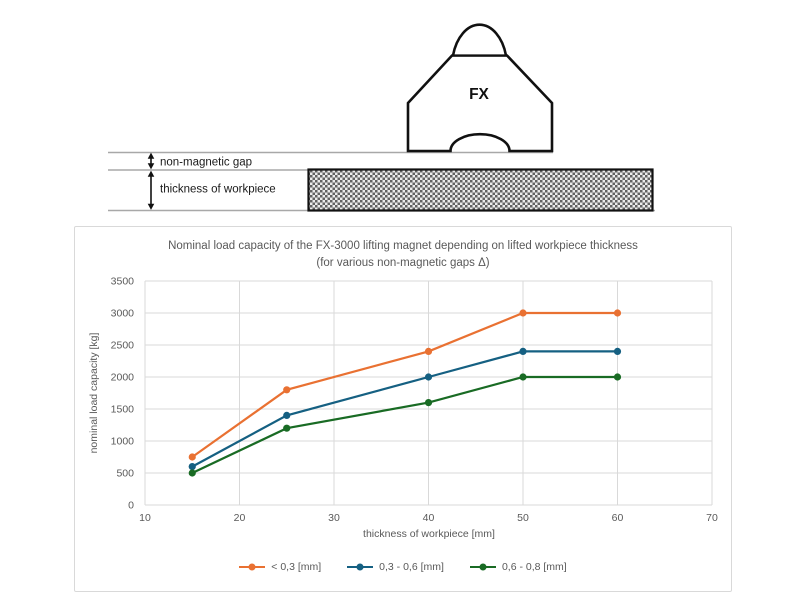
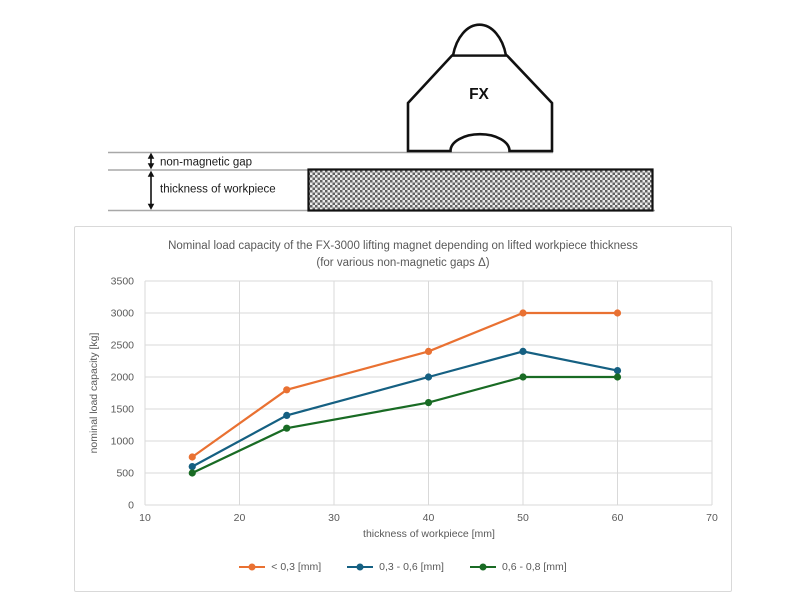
0,3 - 0,6 [mm]/60: 2400 -> 2100
